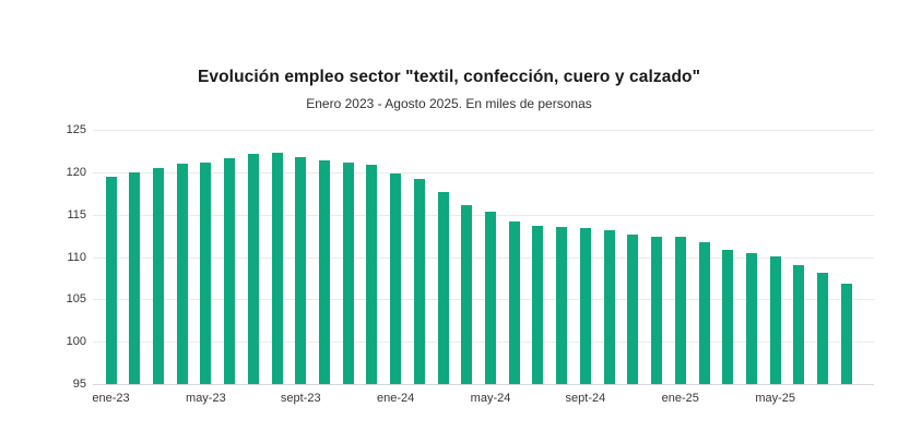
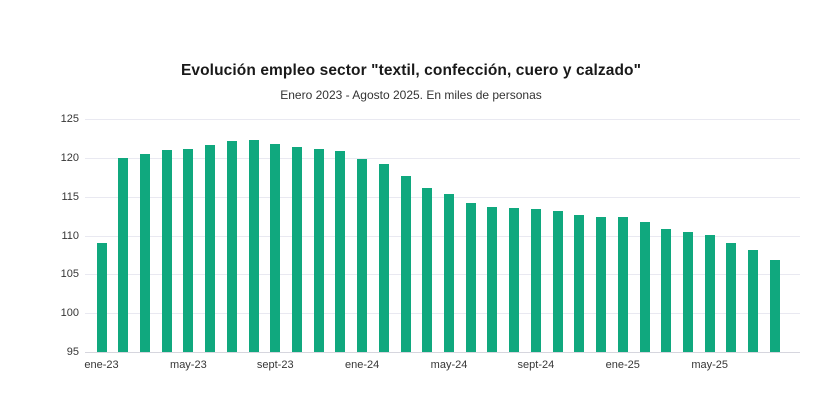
ene-23: 119 -> 109
